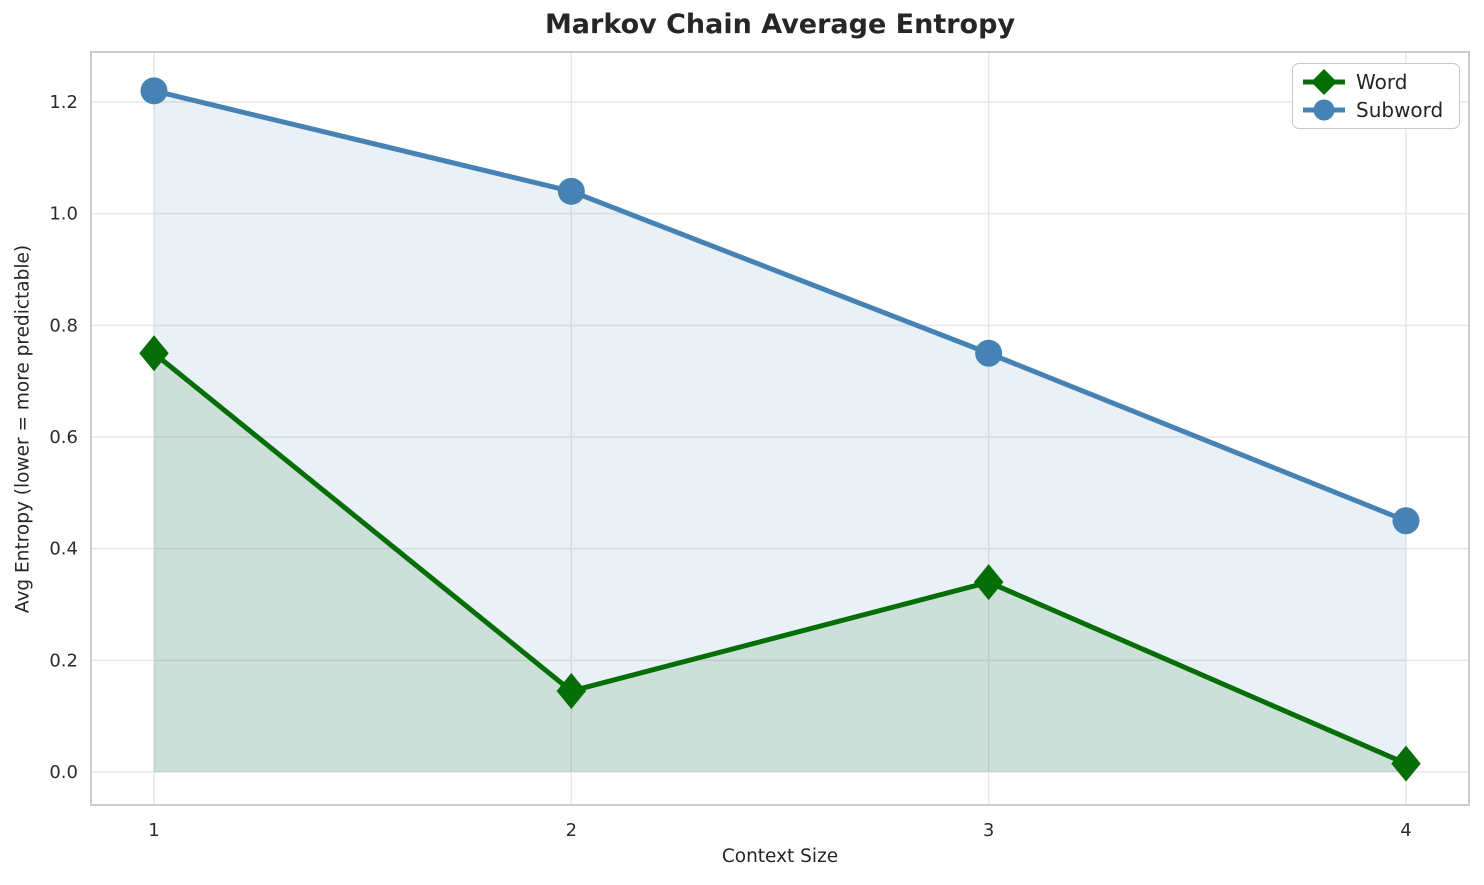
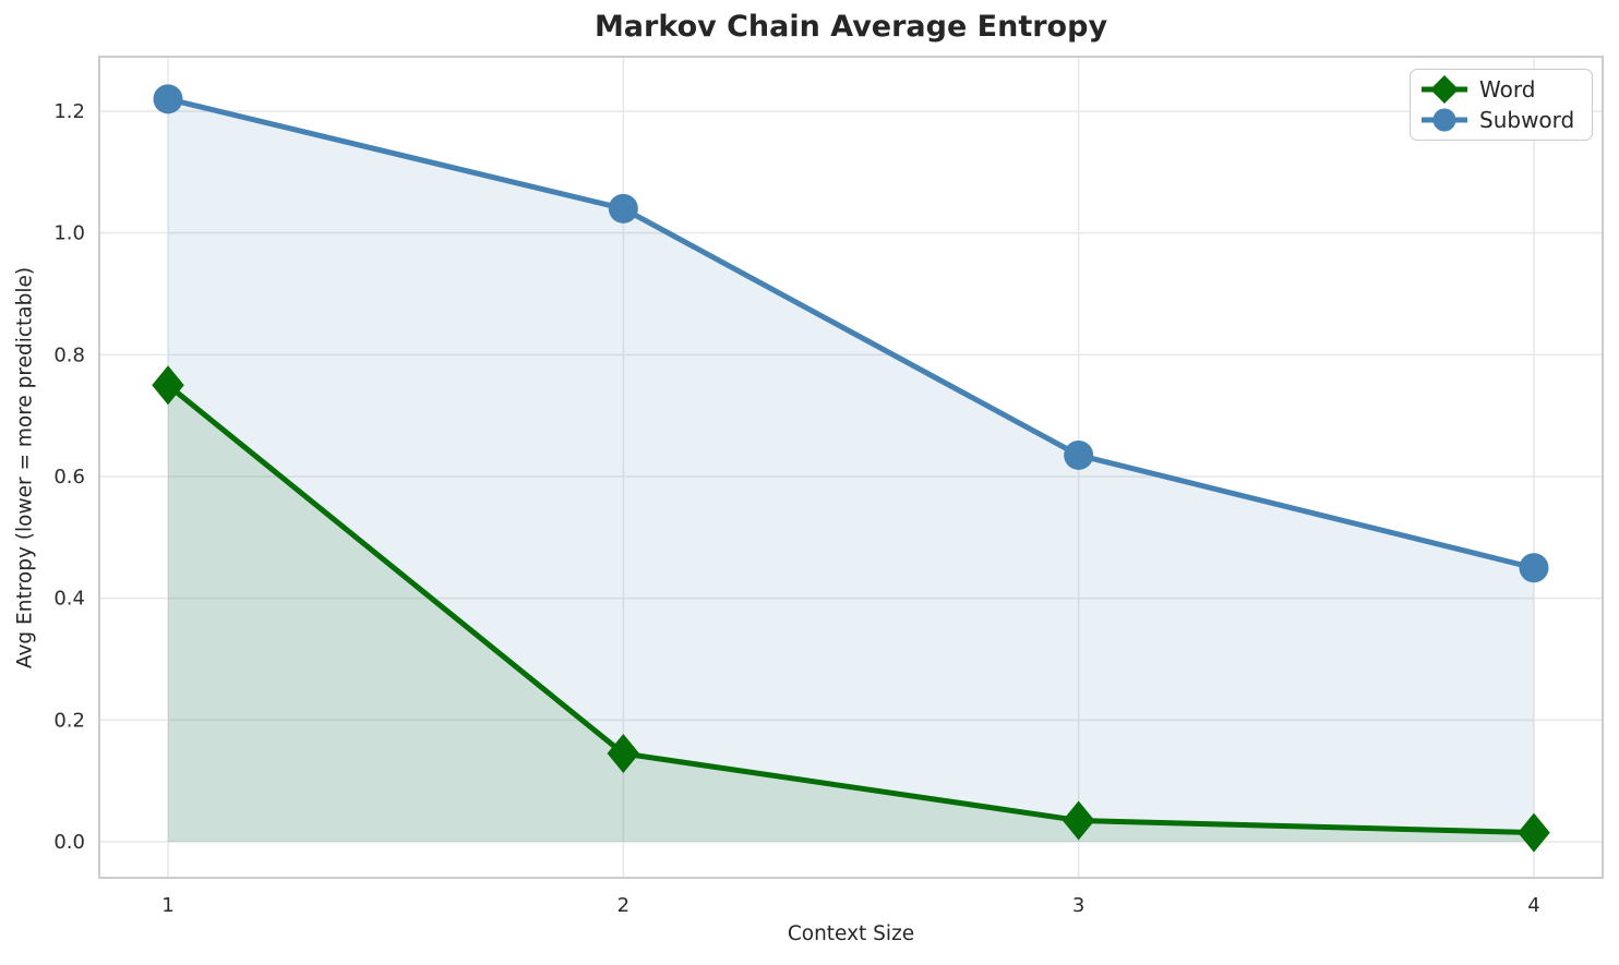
Word/3: 0.34 -> 0.04
Subword/3: 0.75 -> 0.64
